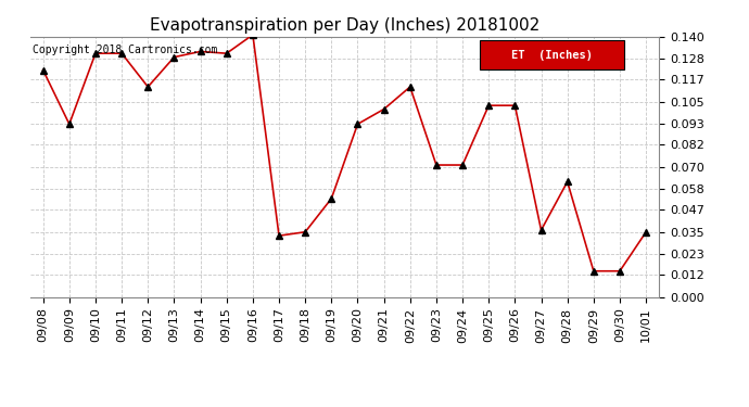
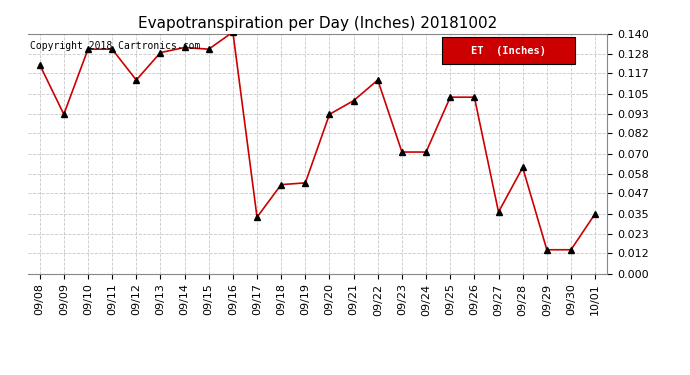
09/18: 0.035 -> 0.052
